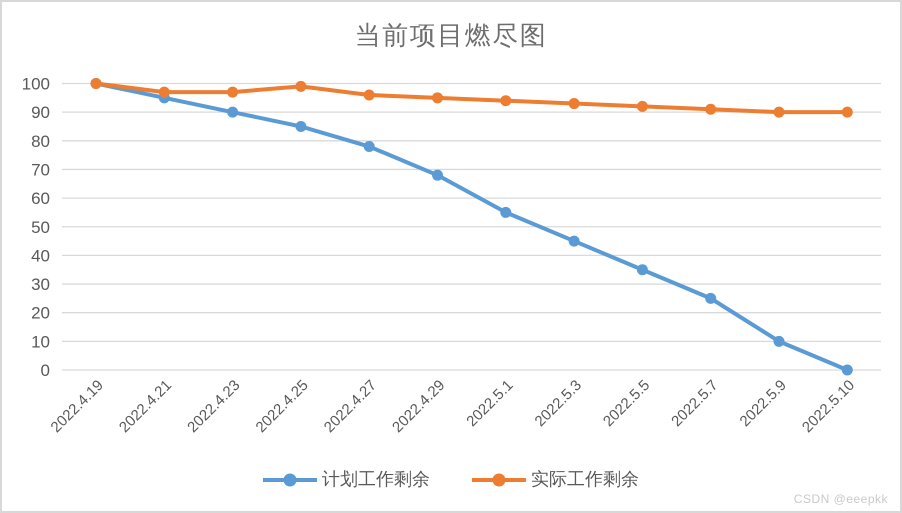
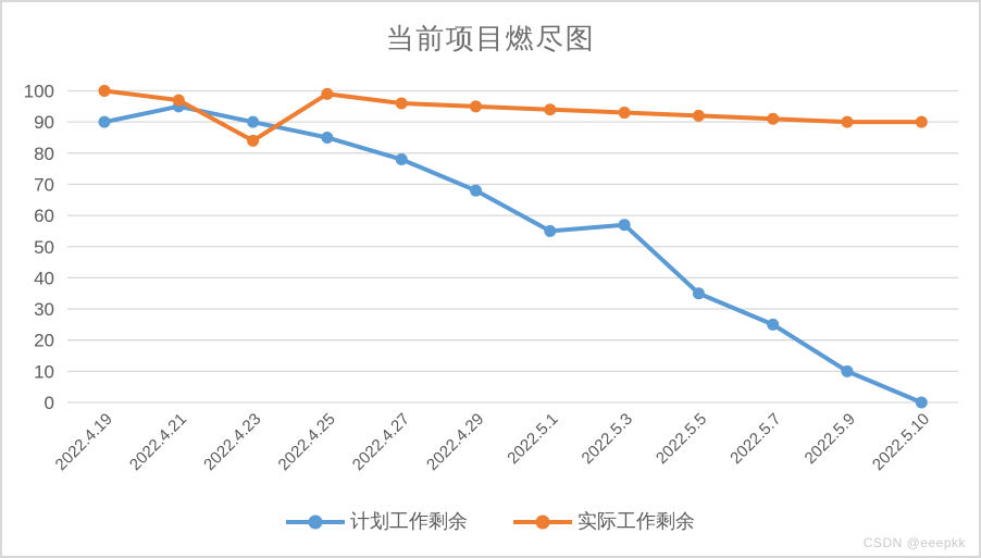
计划工作剩余/2022.4.19: 100 -> 90
实际工作剩余/2022.4.23: 97 -> 84
计划工作剩余/2022.5.3: 45 -> 57
